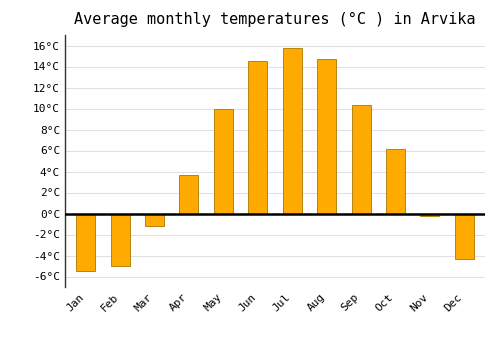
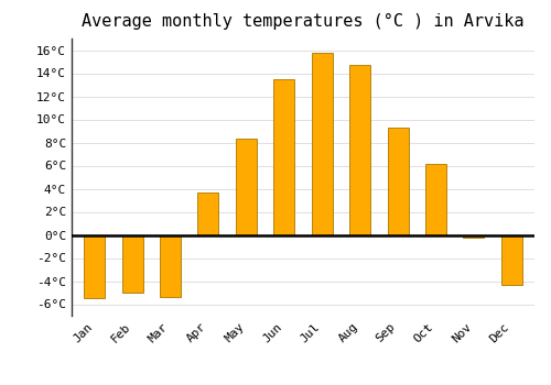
Mar: -1.2°C -> -5.4°C
May: 10.0°C -> 8.3°C
Jun: 14.5°C -> 13.5°C
Sep: 10.3°C -> 9.3°C
